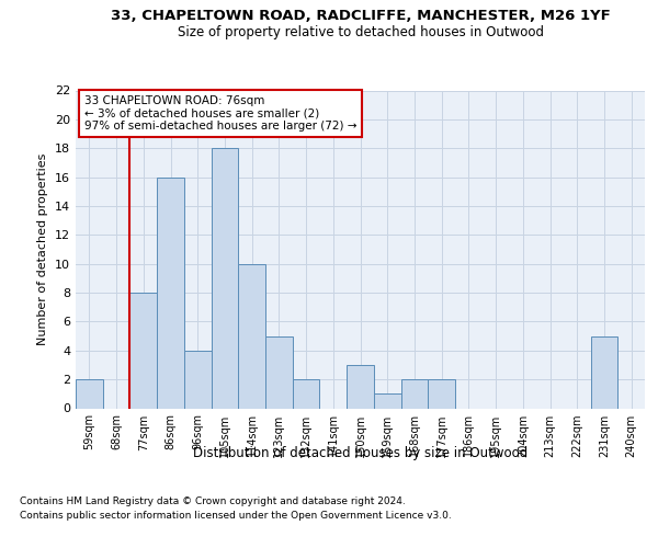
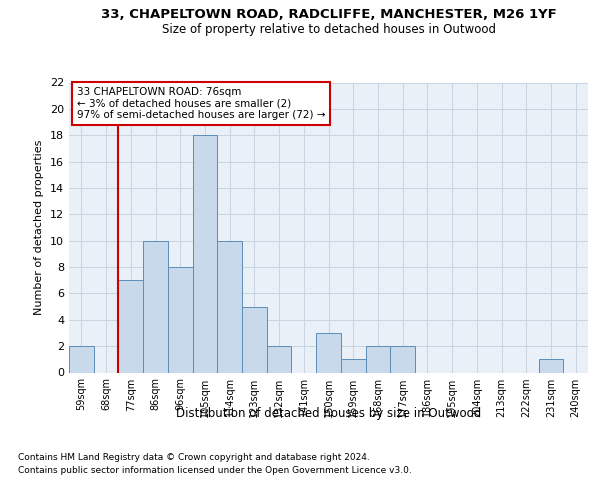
77sqm: 8 -> 7
86sqm: 16 -> 10
96sqm: 4 -> 8
231sqm: 5 -> 1
